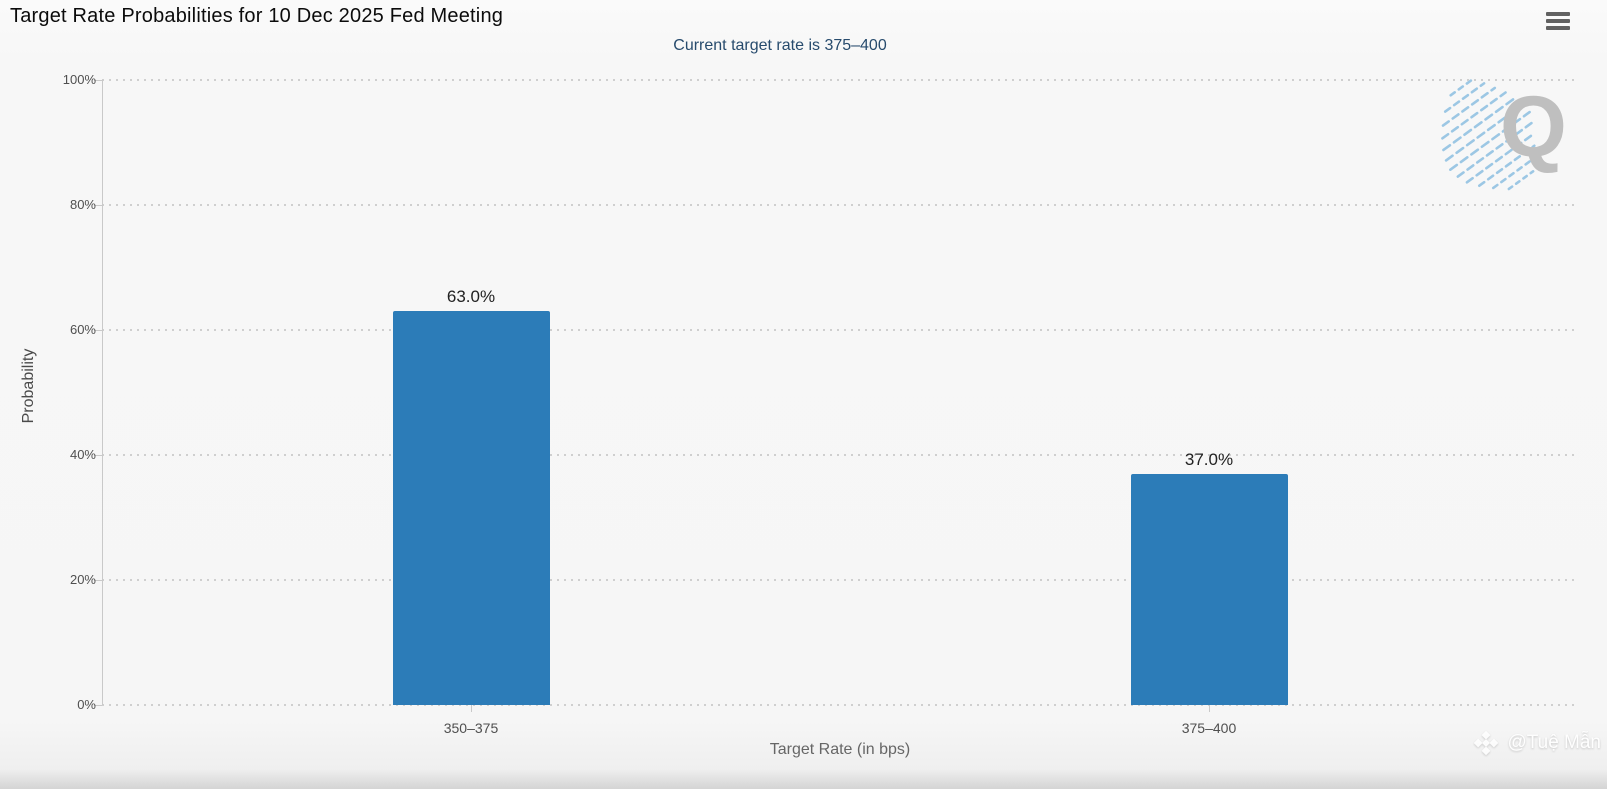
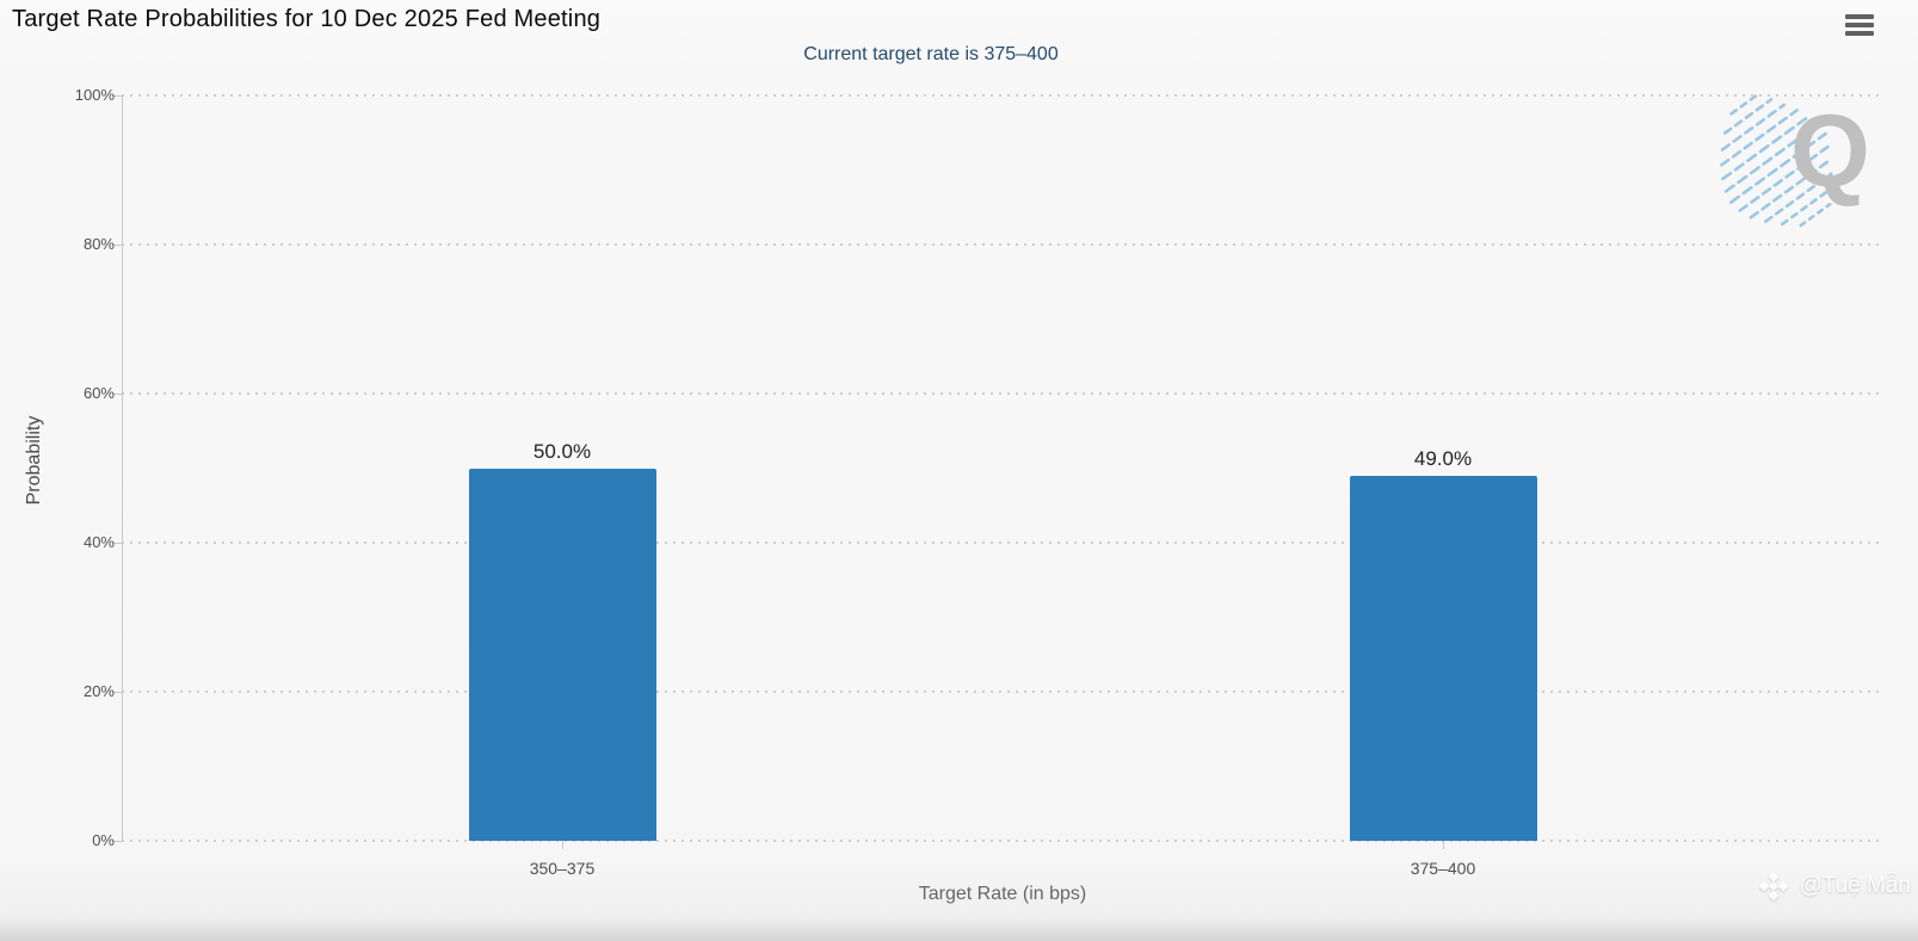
350–375: 63.0% -> 50.0%
375–400: 37.0% -> 49.0%
